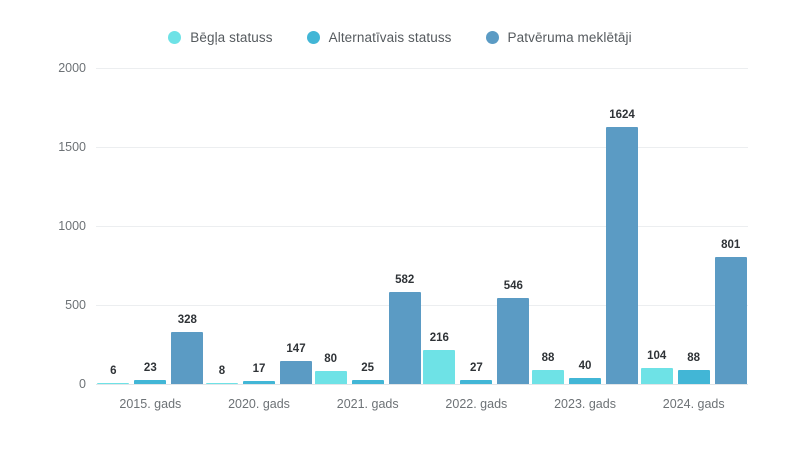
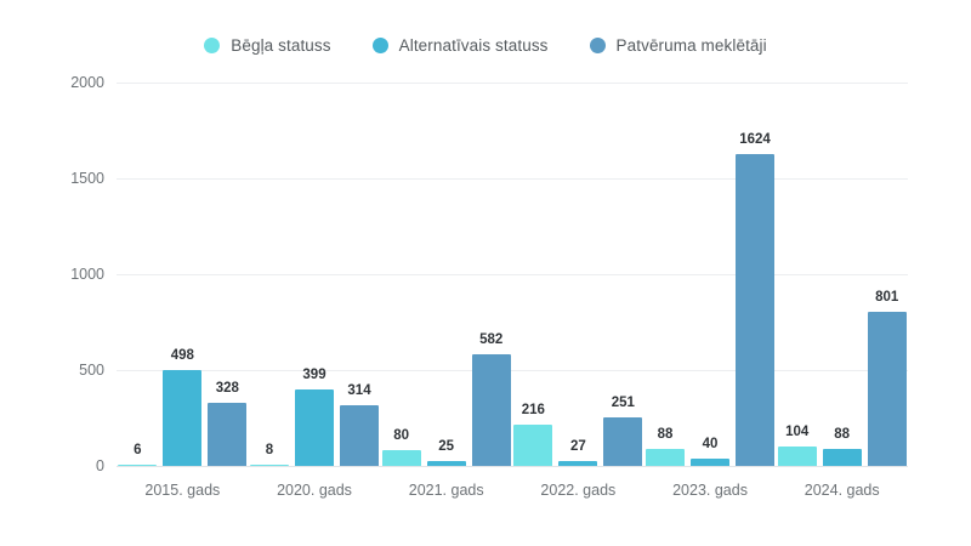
Alternatīvais statuss/2015. gads: 23 -> 498
Alternatīvais statuss/2020. gads: 17 -> 399
Patvēruma meklētāji/2020. gads: 147 -> 314
Patvēruma meklētāji/2022. gads: 546 -> 251
